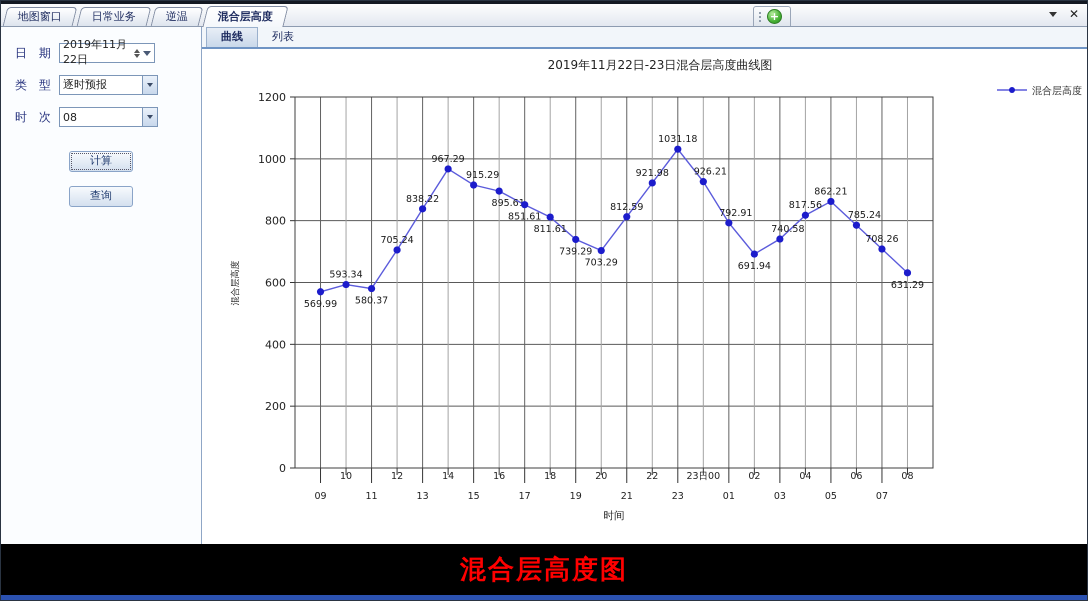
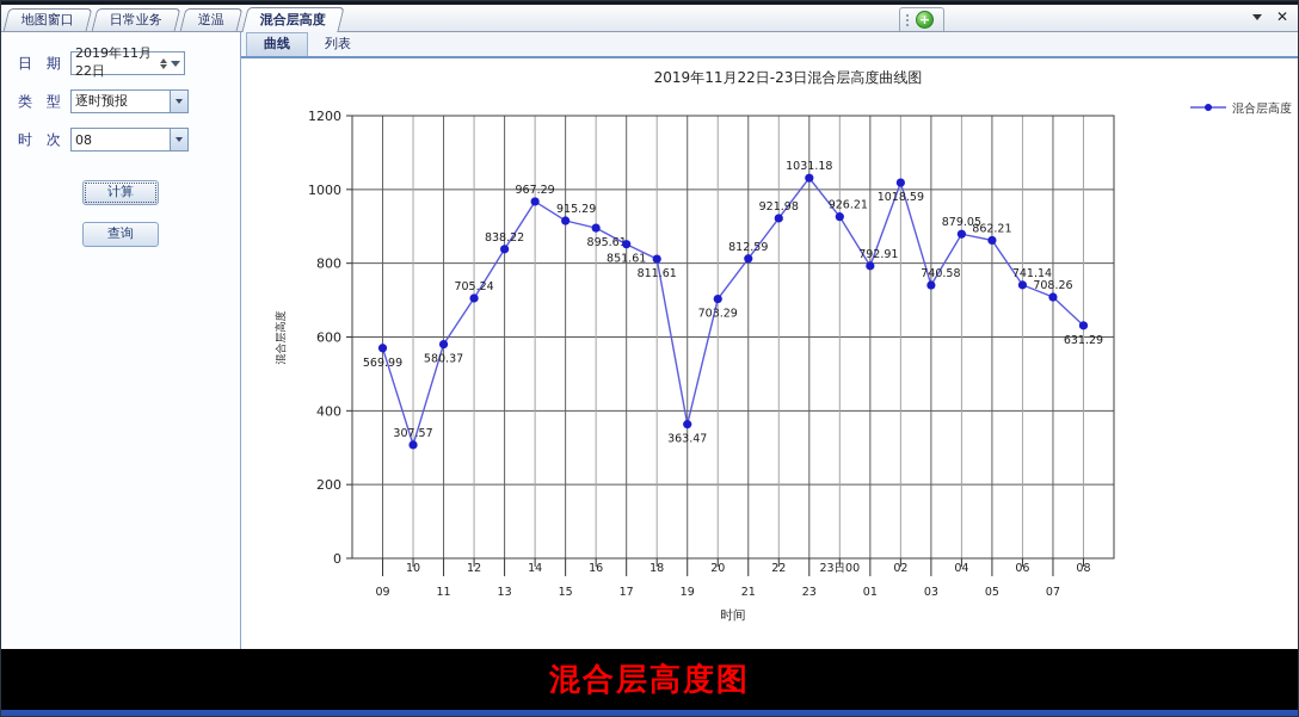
10: 593.34 -> 307.57
19: 739.29 -> 363.47
02: 691.94 -> 1018.59
04: 817.56 -> 879.05
06: 785.24 -> 741.14
